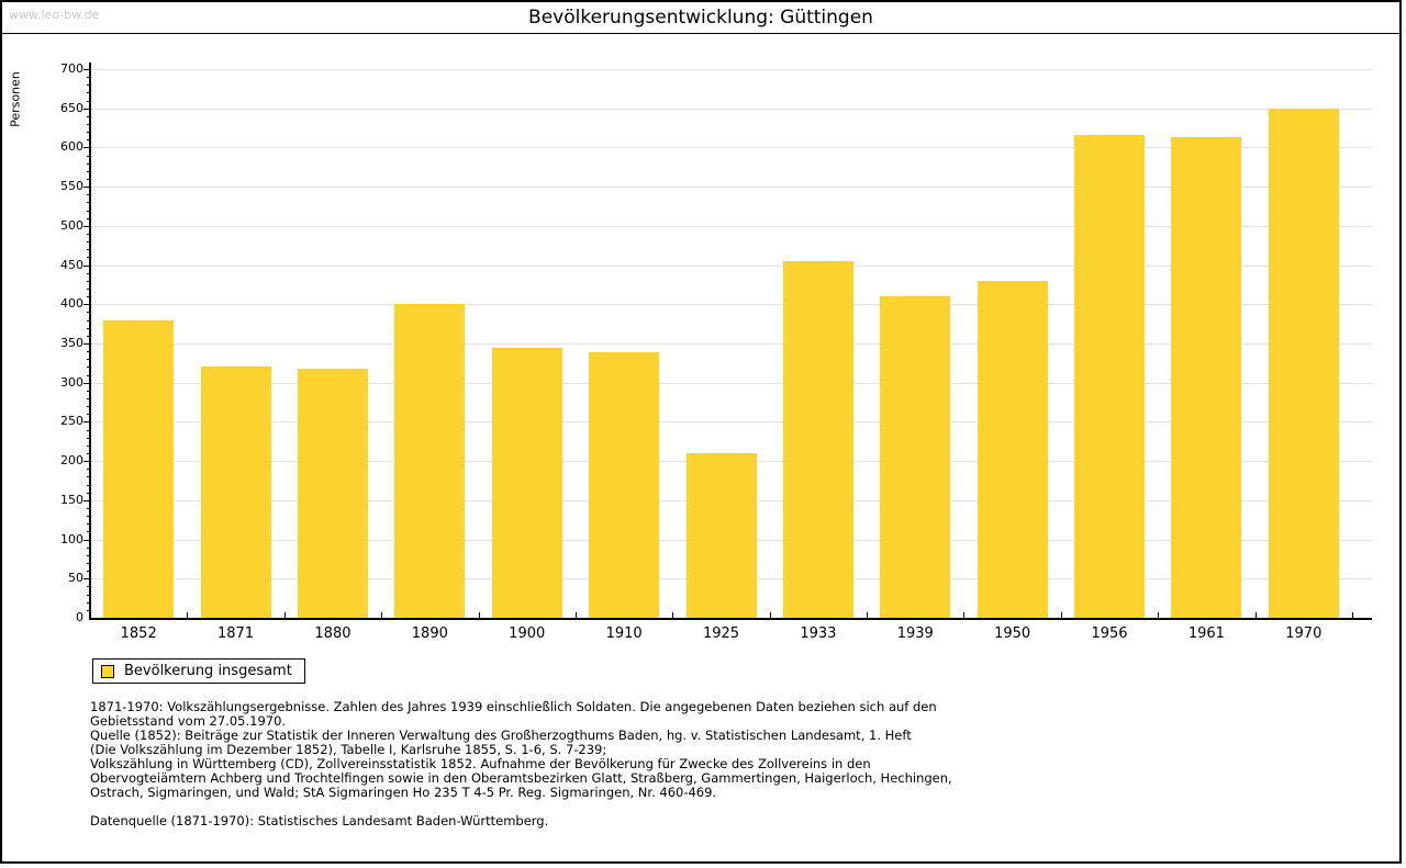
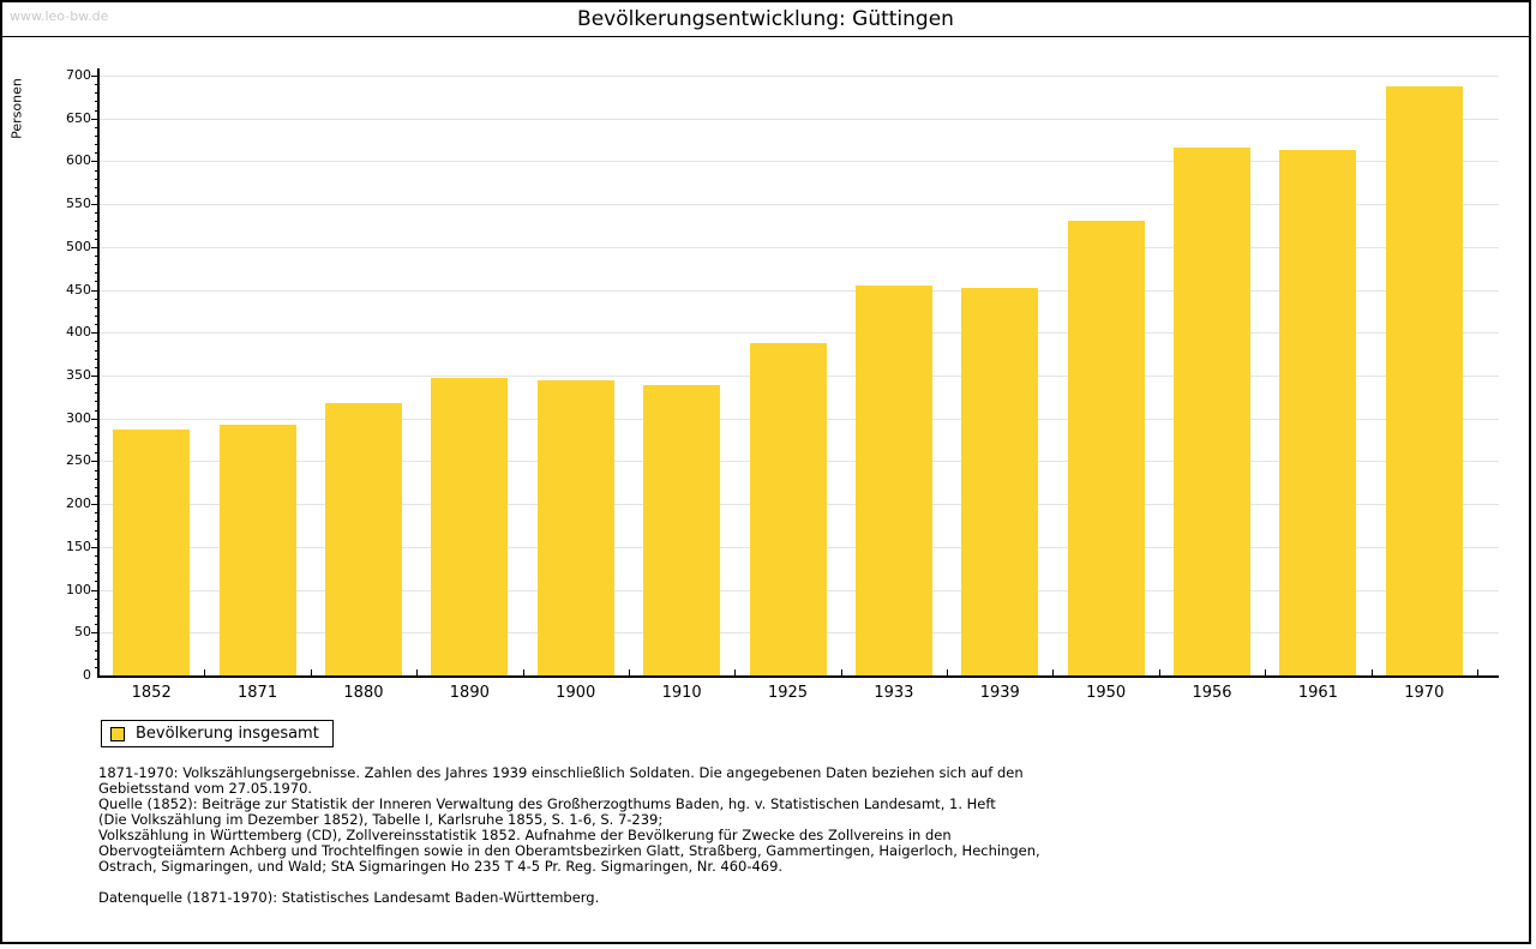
1852: 380 -> 290
1871: 320 -> 290
1890: 400 -> 350
1925: 210 -> 390
1939: 410 -> 450
1950: 430 -> 530
1970: 650 -> 690
